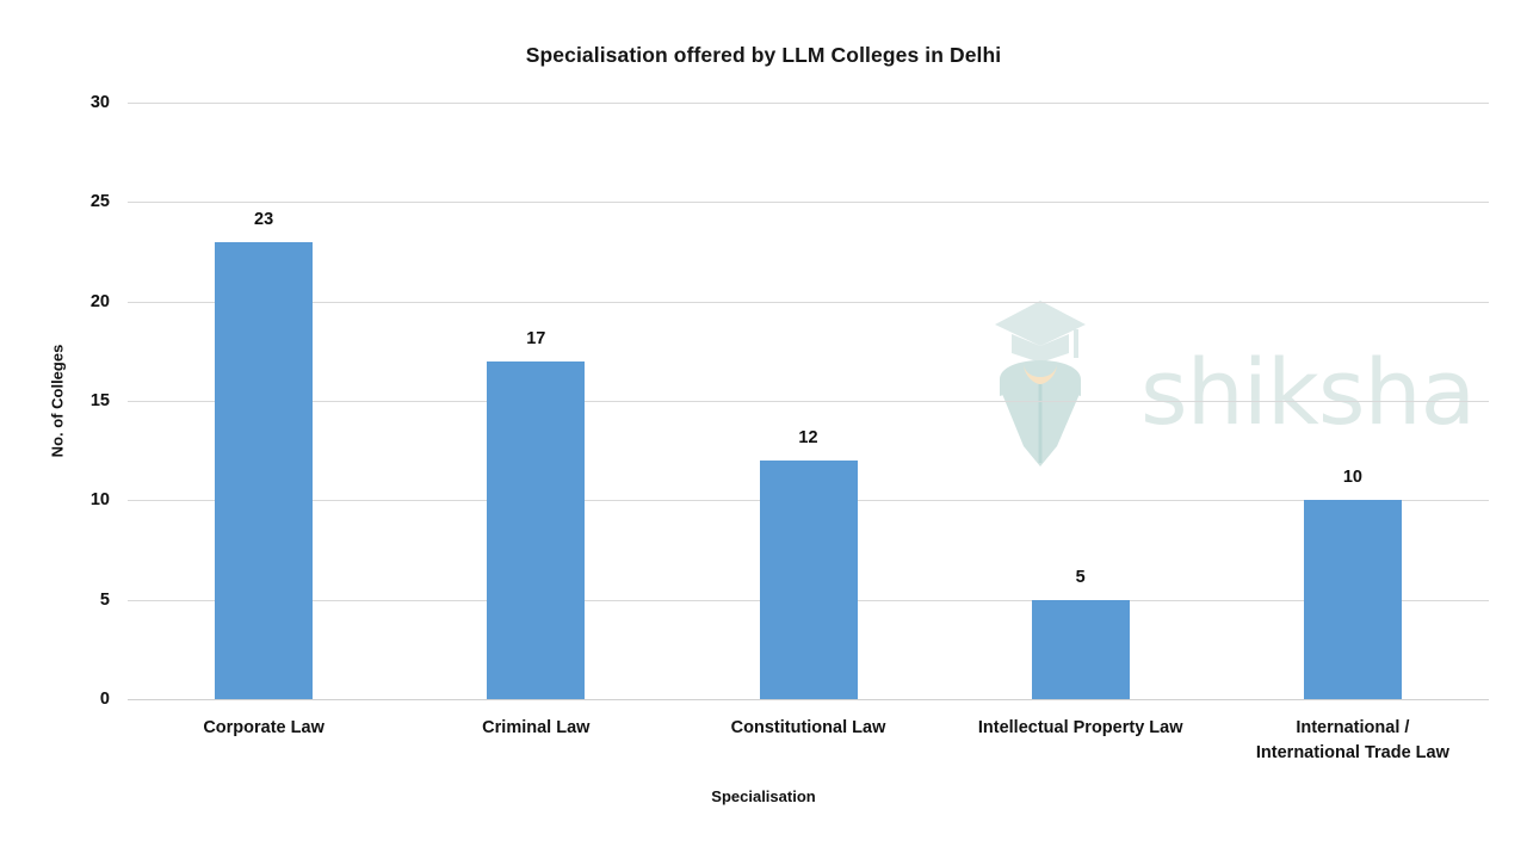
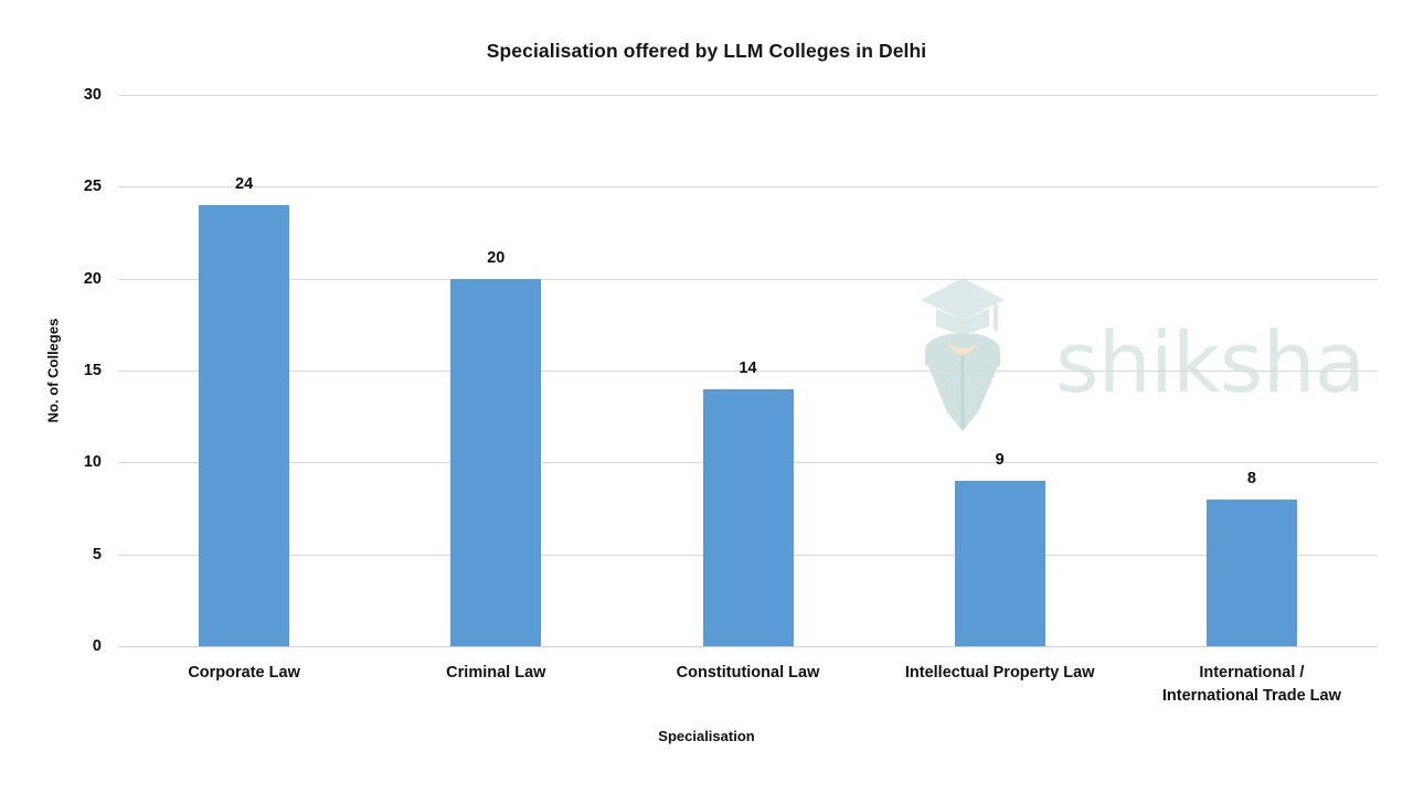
Corporate Law: 23 -> 24
Criminal Law: 17 -> 20
Constitutional Law: 12 -> 14
Intellectual Property Law: 5 -> 9
International / International Trade Law: 10 -> 8
